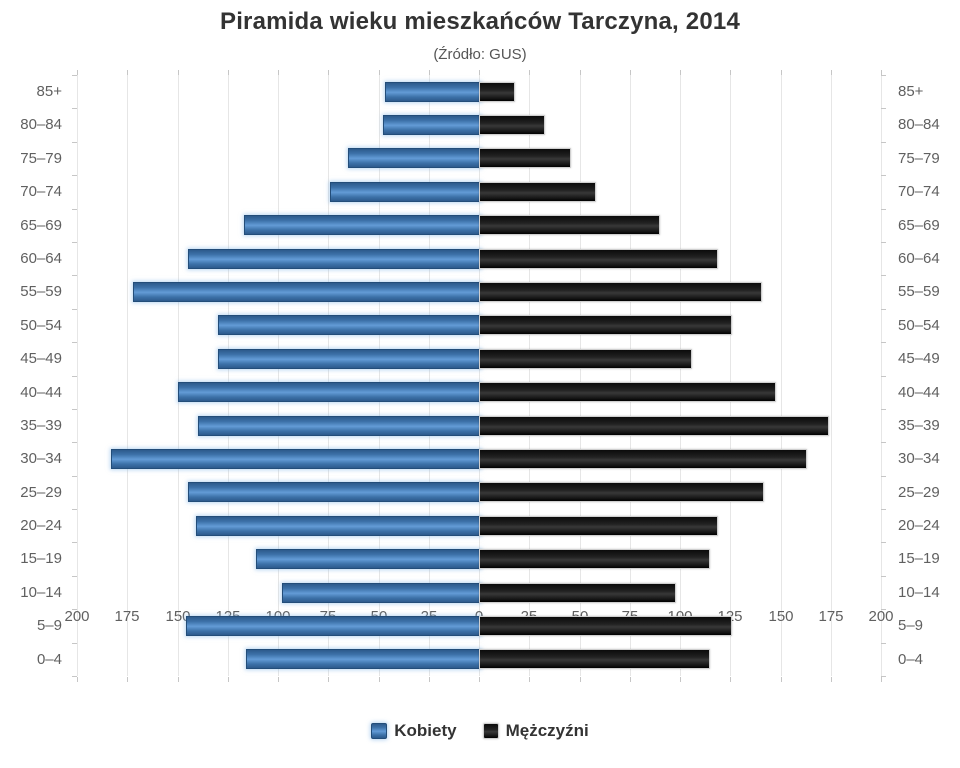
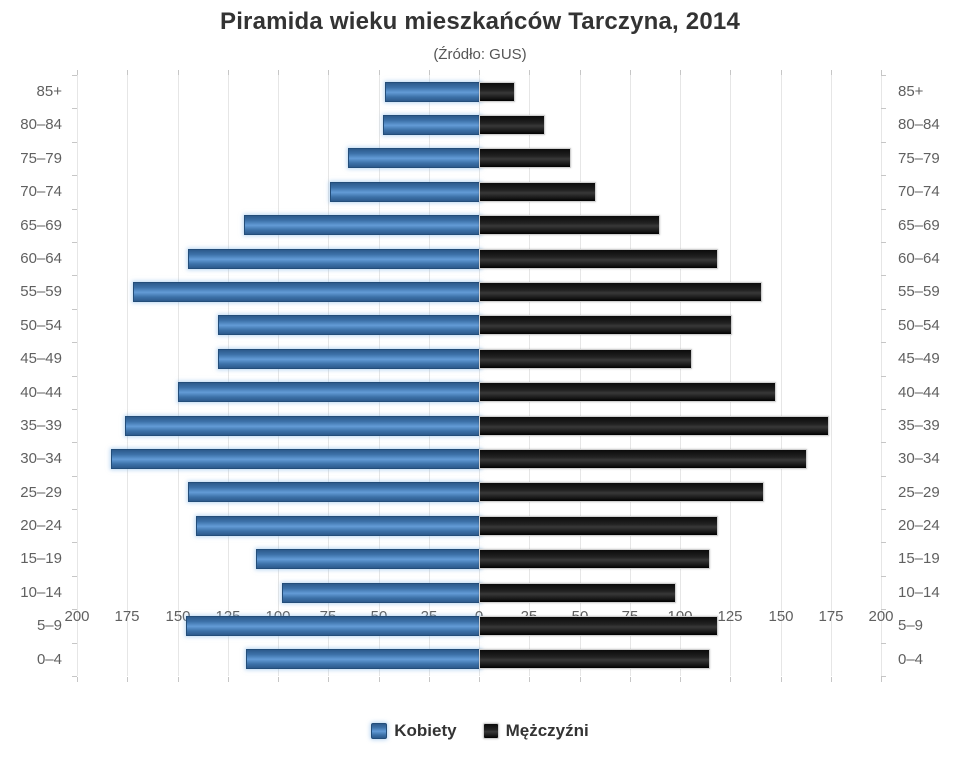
Kobiety/35–39: 140 -> 176
Mężczyźni/5–9: 125 -> 118
